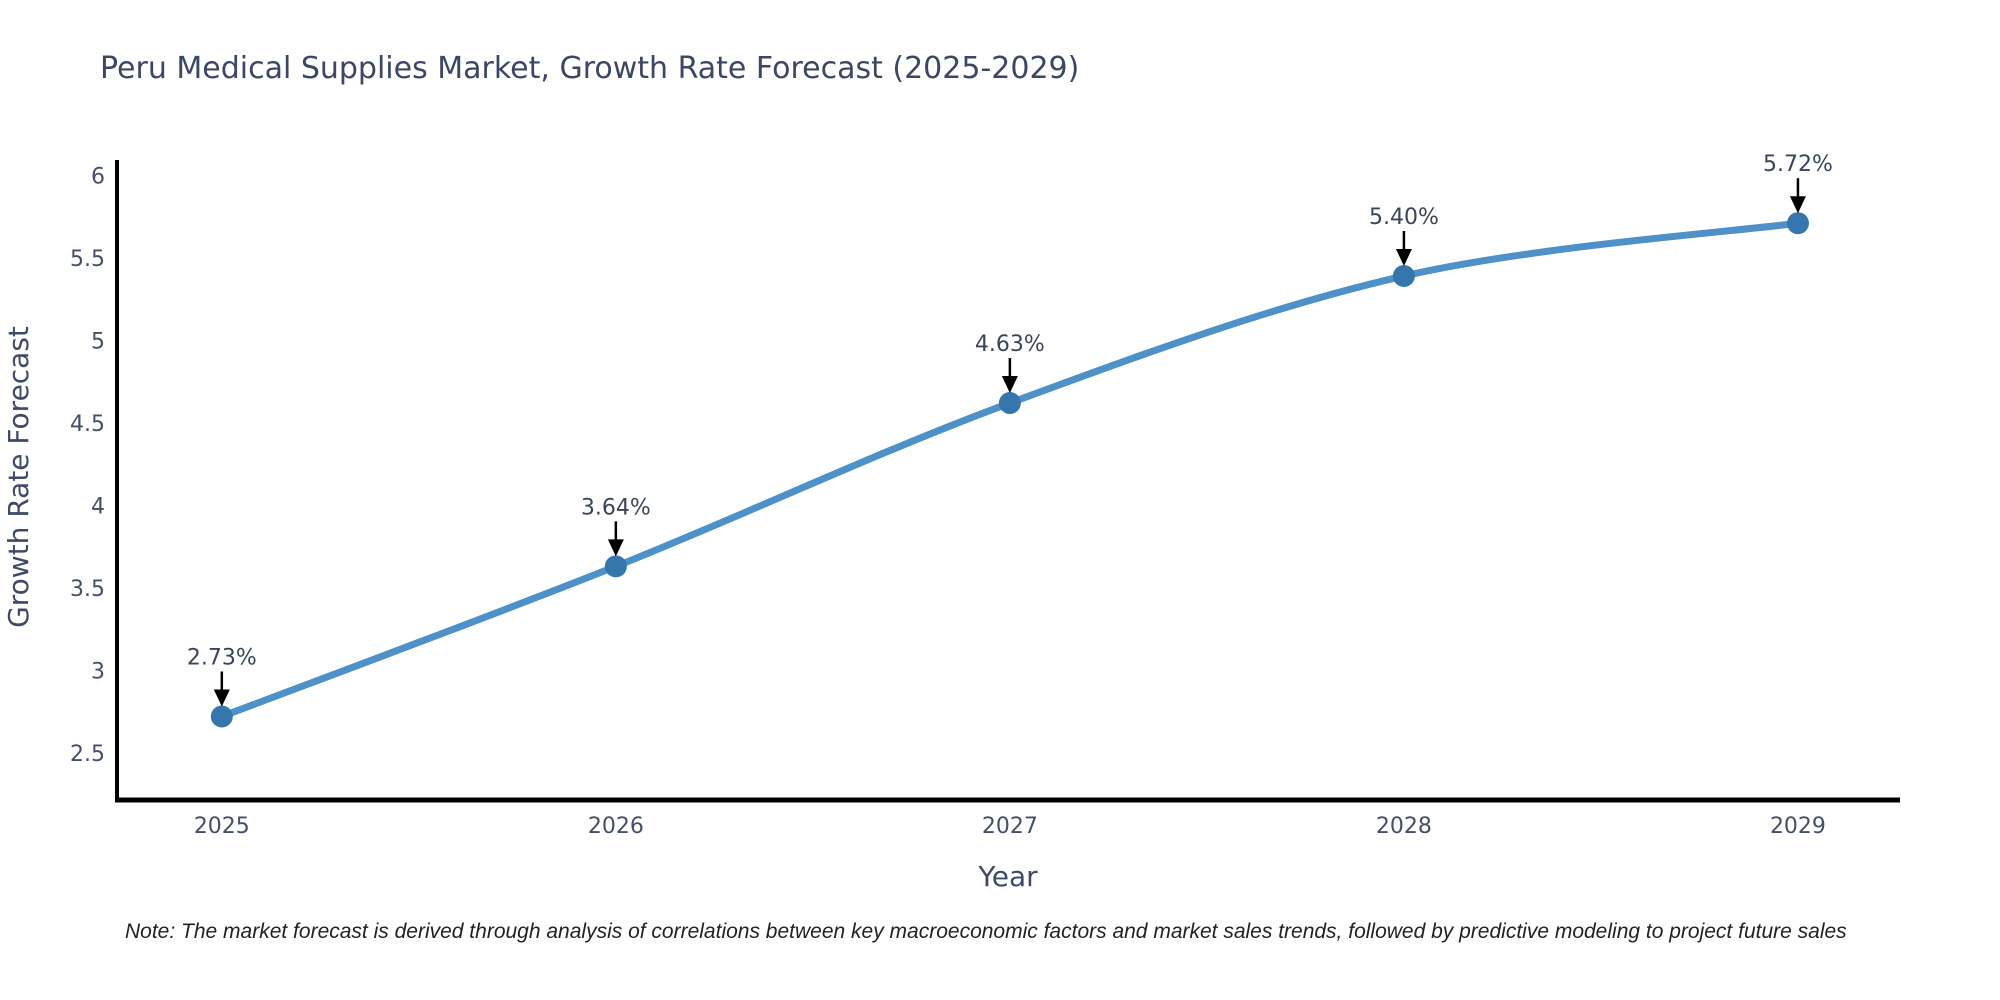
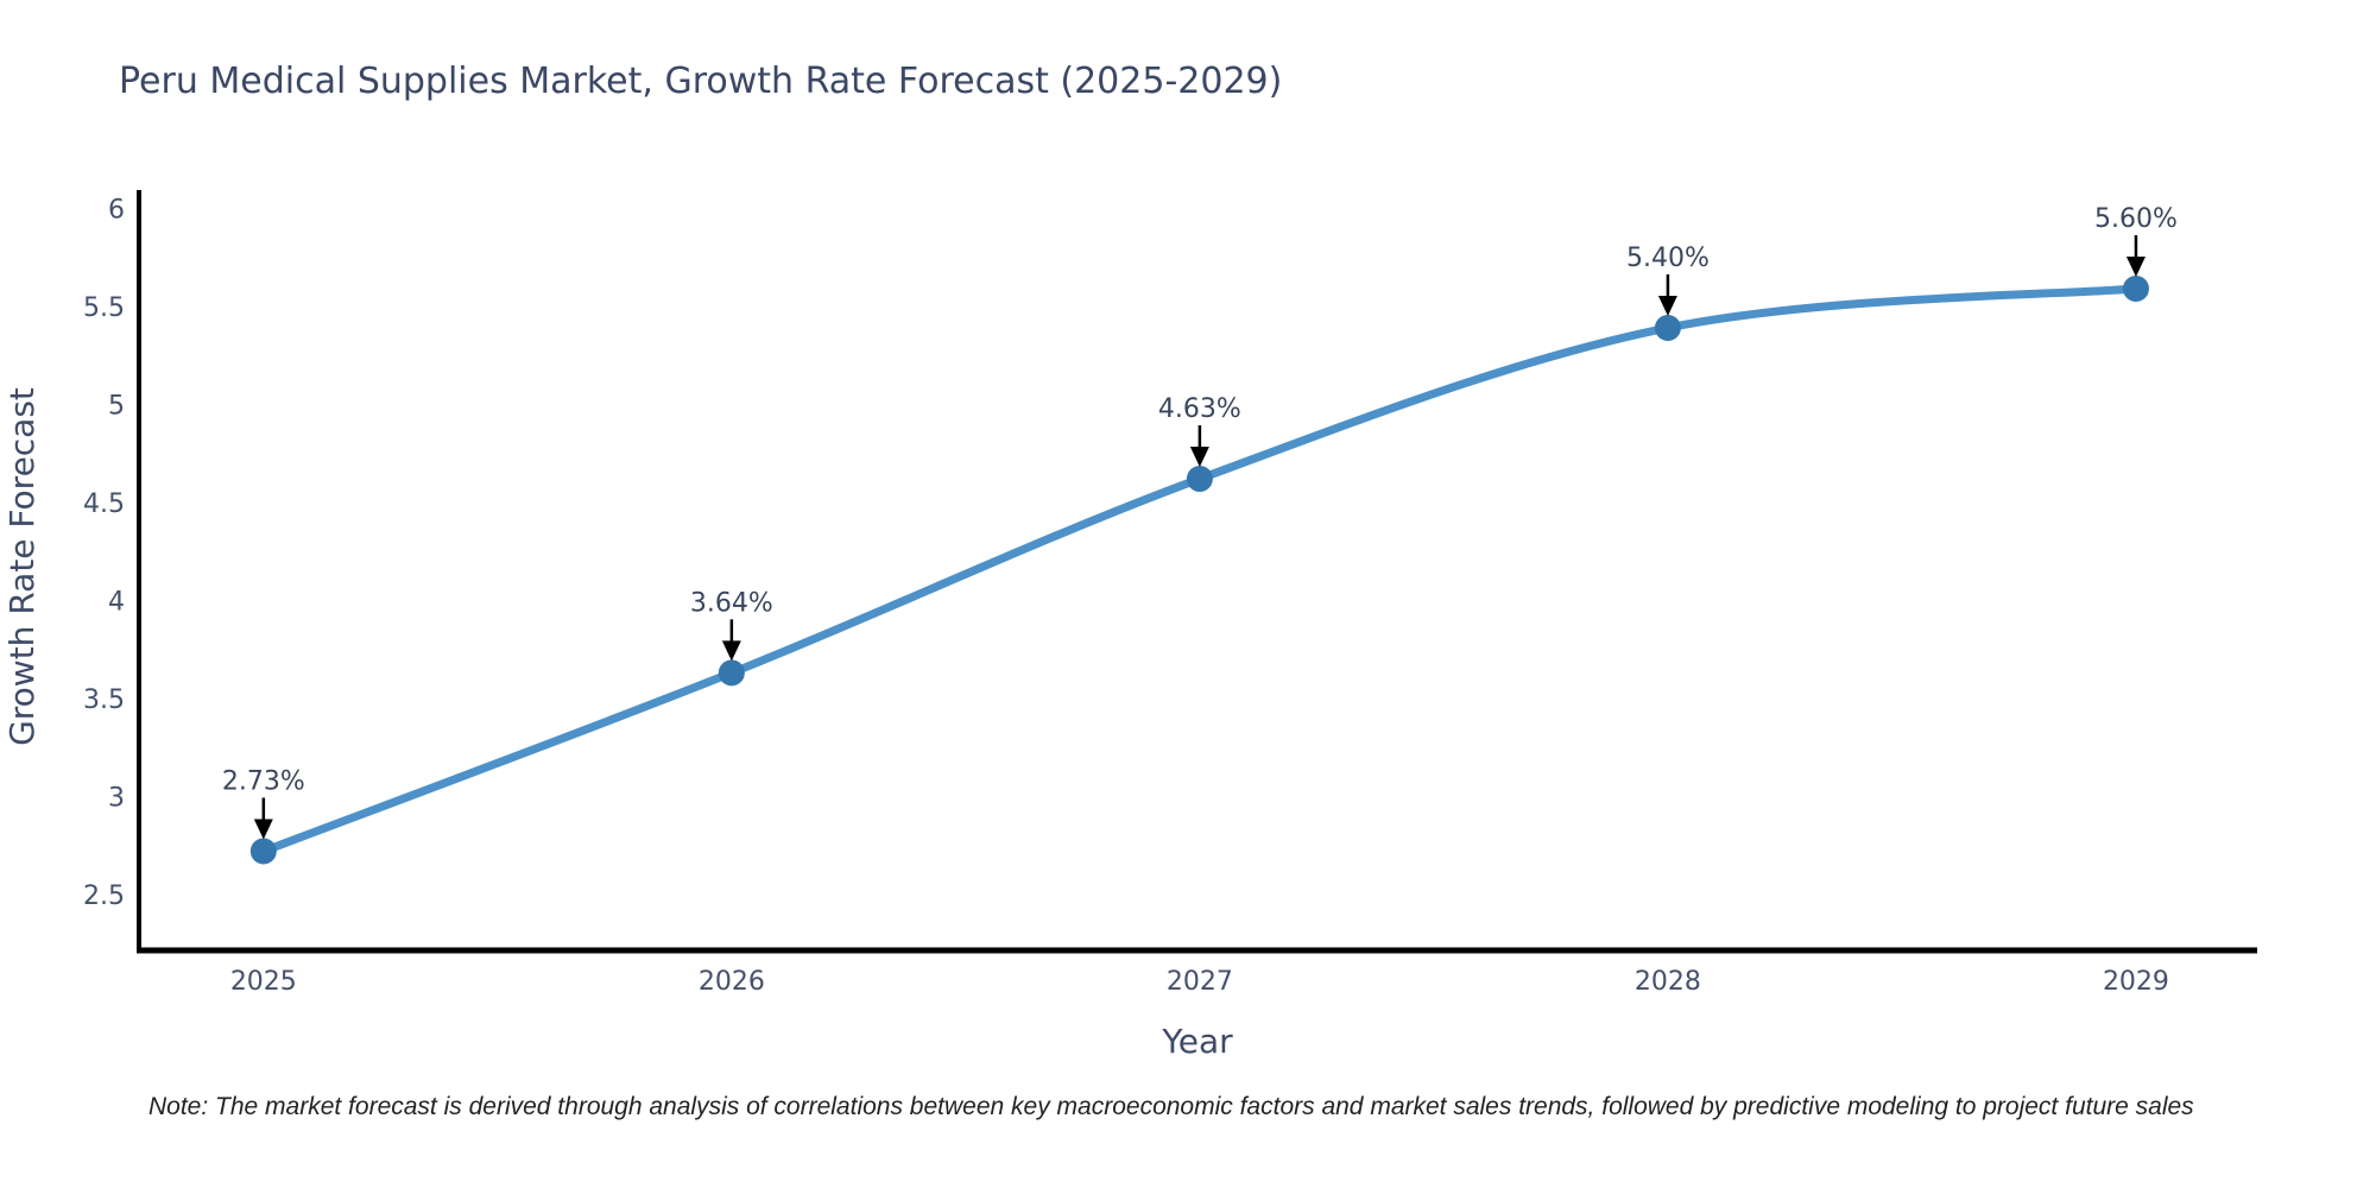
2029: 5.72% -> 5.60%
